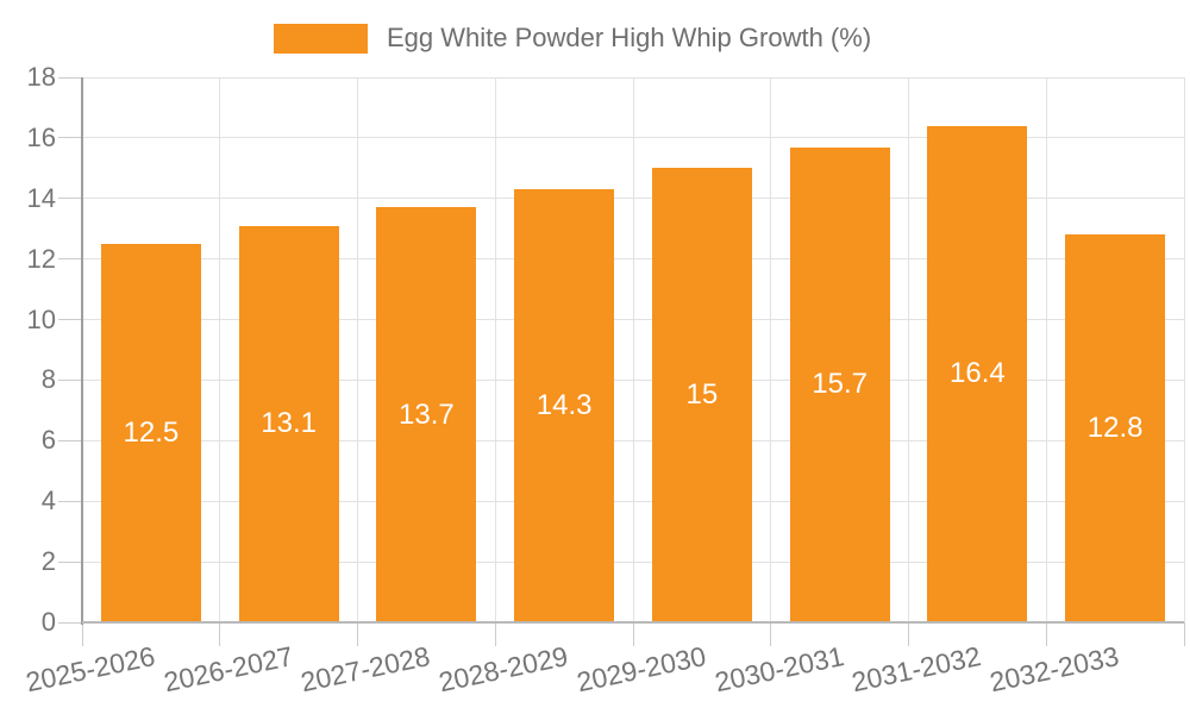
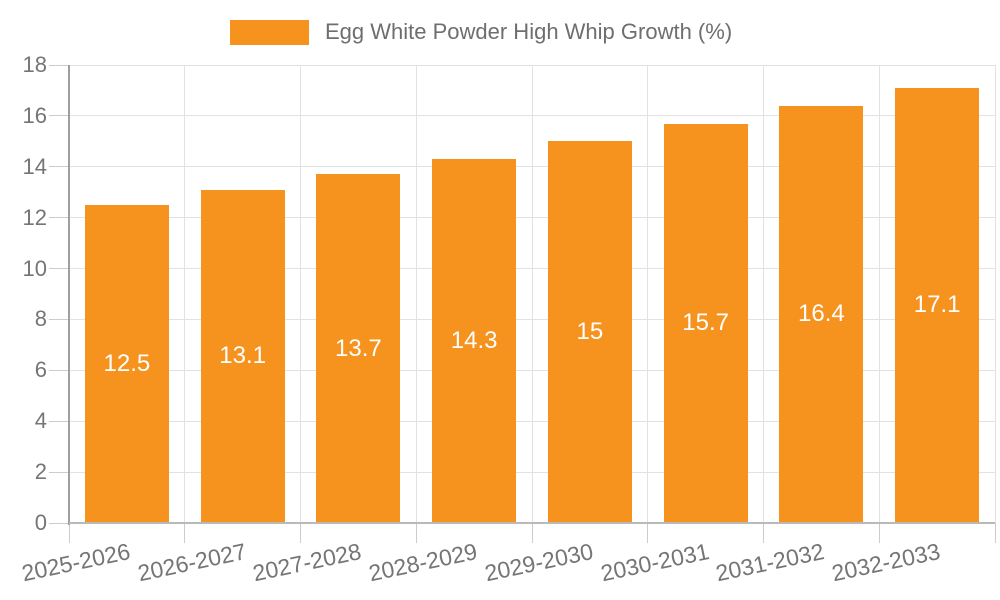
2032-2033: 12.8 -> 17.1
